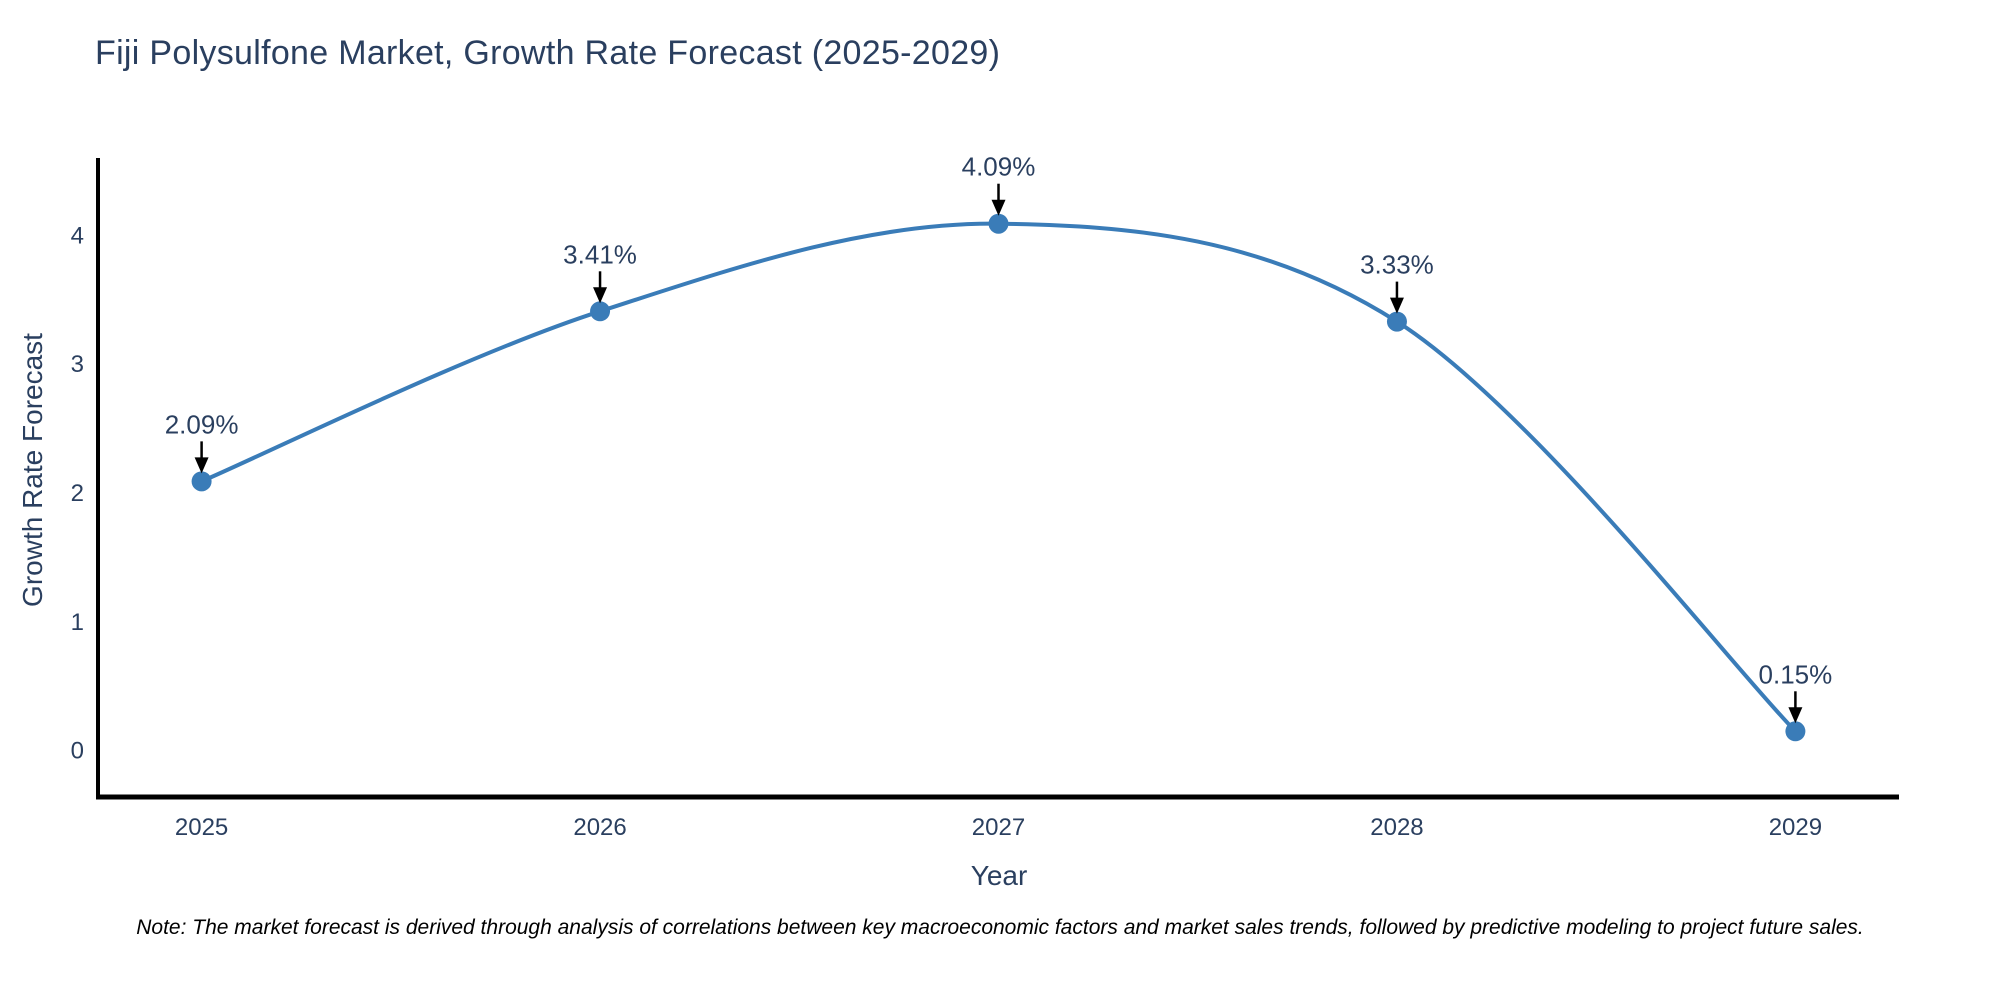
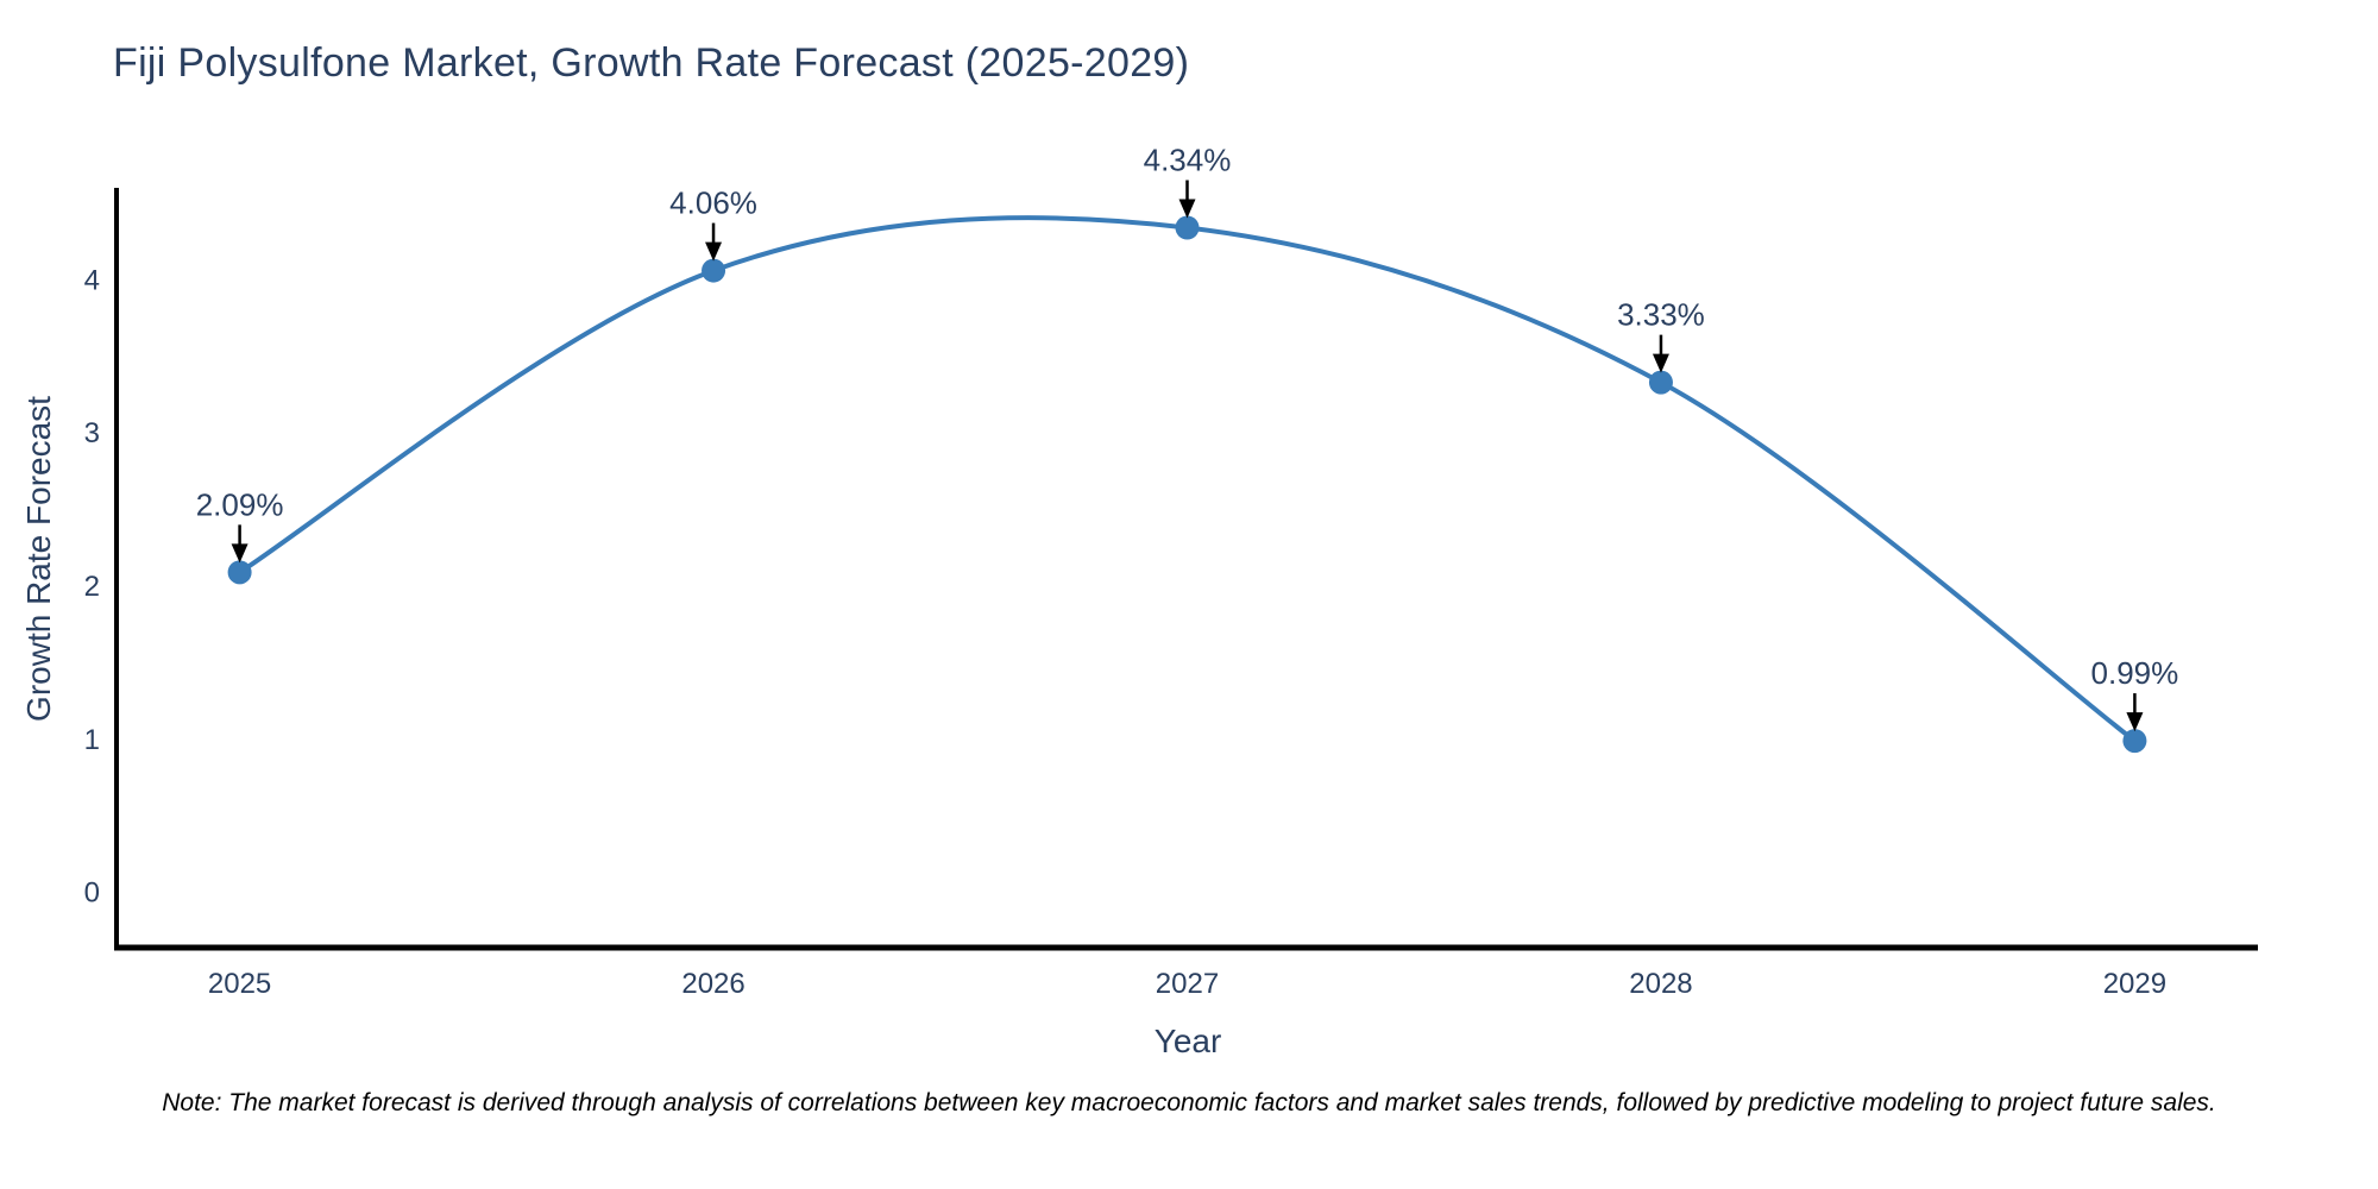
2026: 3.41% -> 4.06%
2027: 4.09% -> 4.34%
2029: 0.15% -> 0.99%
